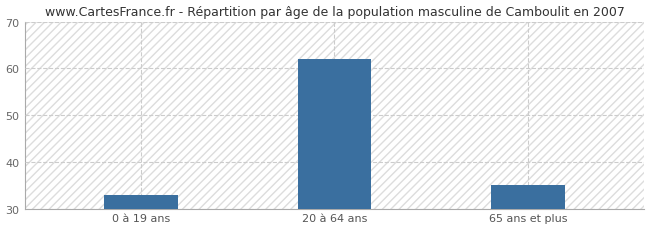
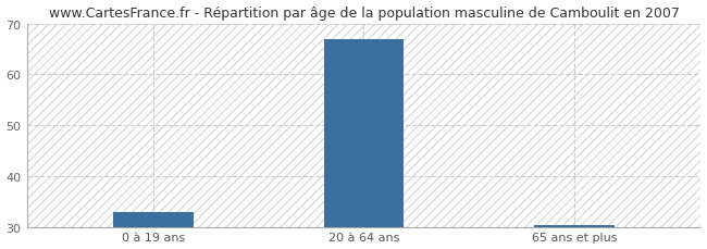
20 à 64 ans: 62.0 -> 67.0
65 ans et plus: 35.0 -> 30.3
